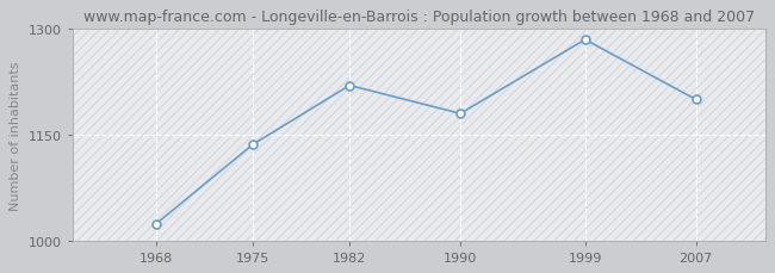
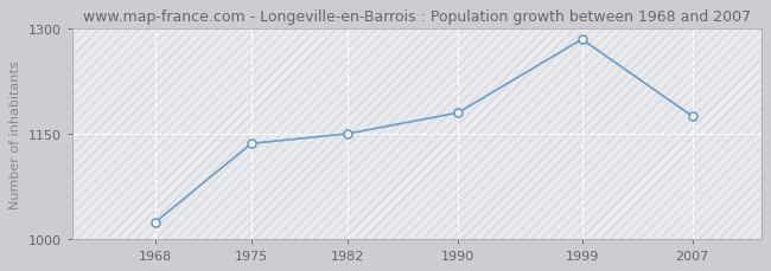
1982: 1220 -> 1150
2007: 1200 -> 1175
